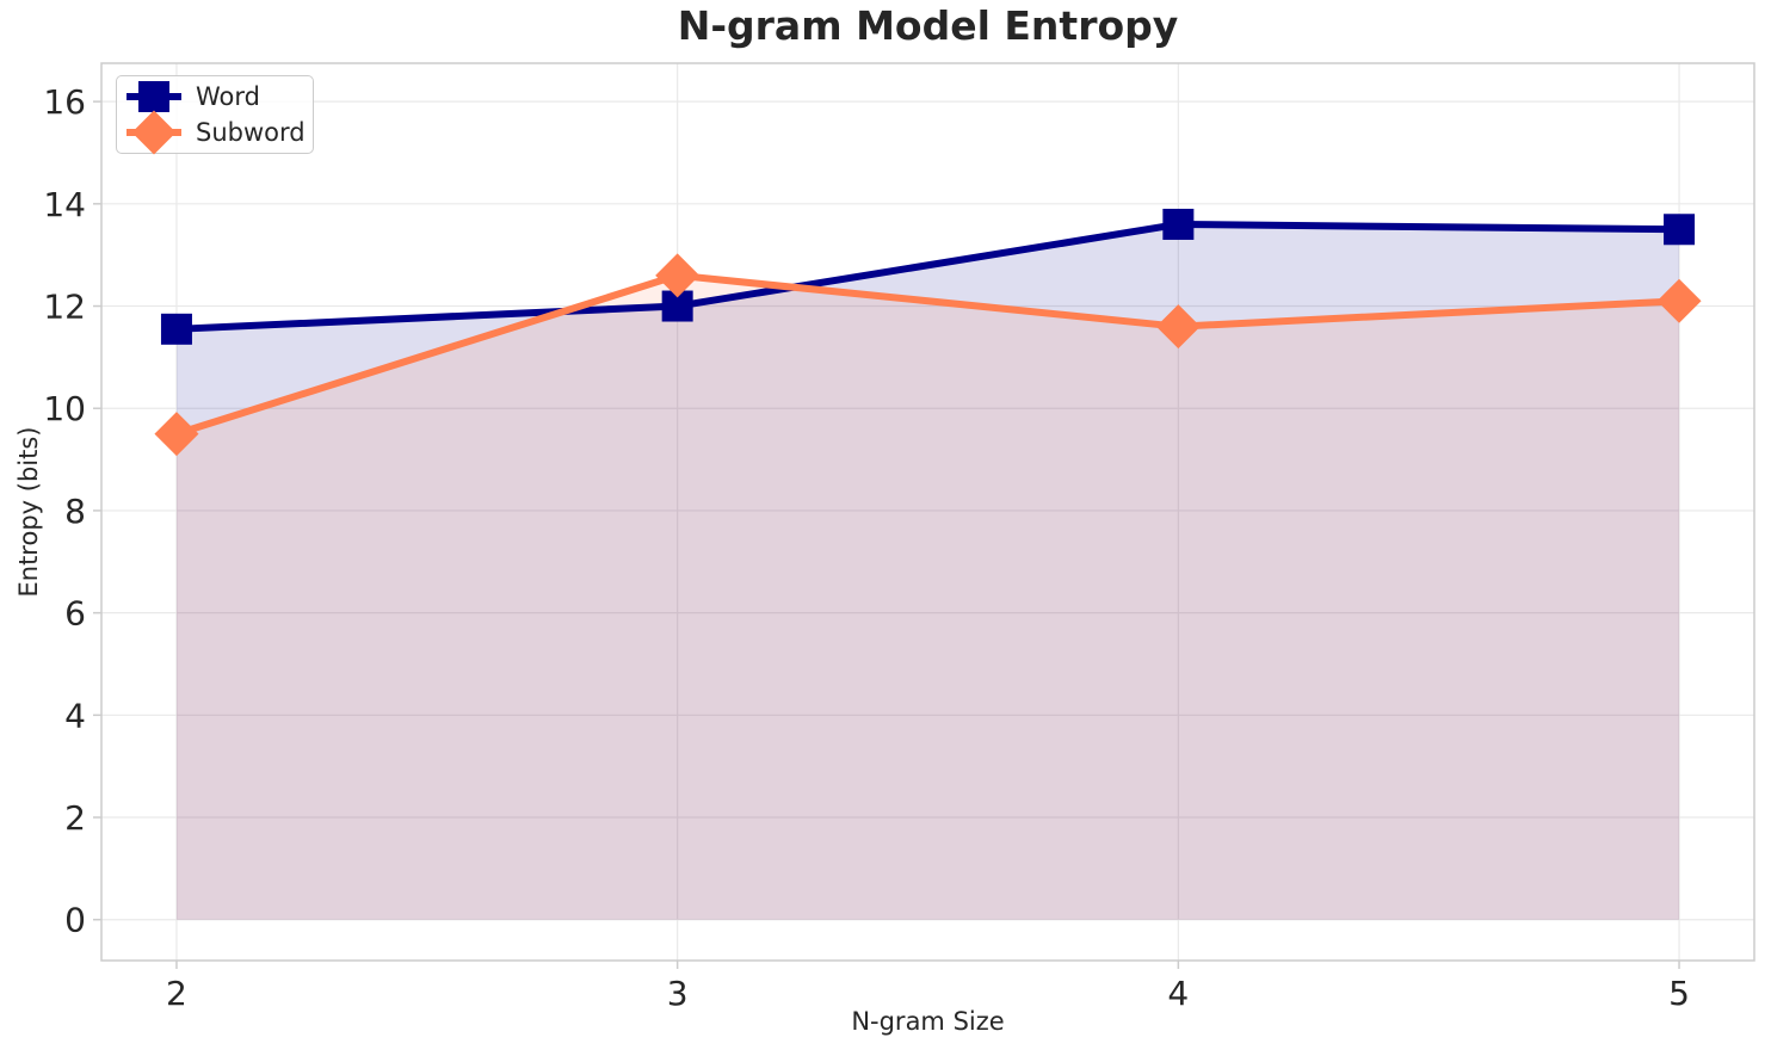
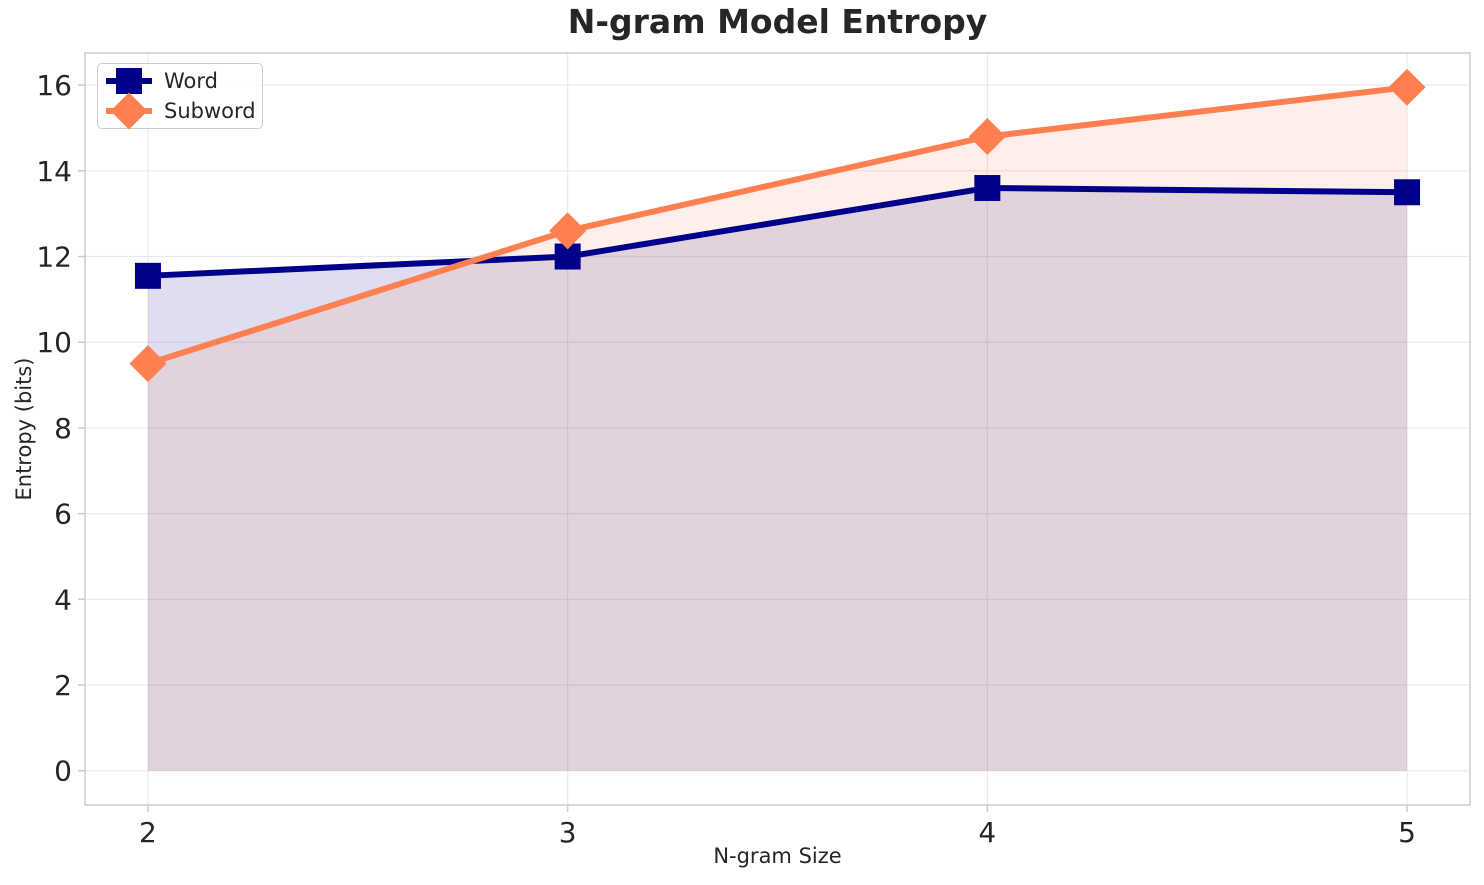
Subword/4: 11.6 -> 14.8
Subword/5: 12.1 -> 15.9
